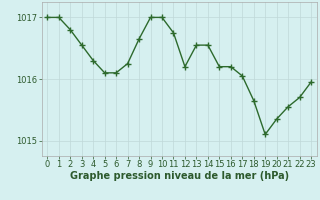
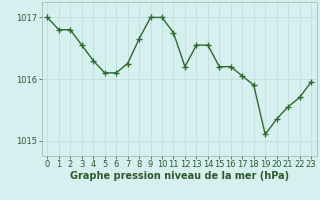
1: 1017.00 -> 1016.80
18: 1015.65 -> 1015.90
